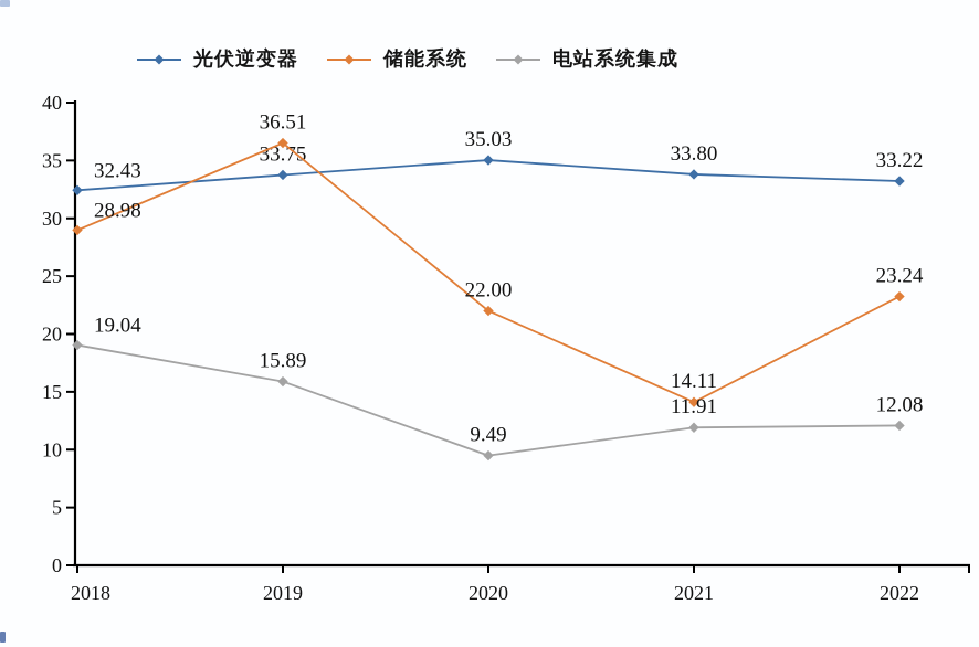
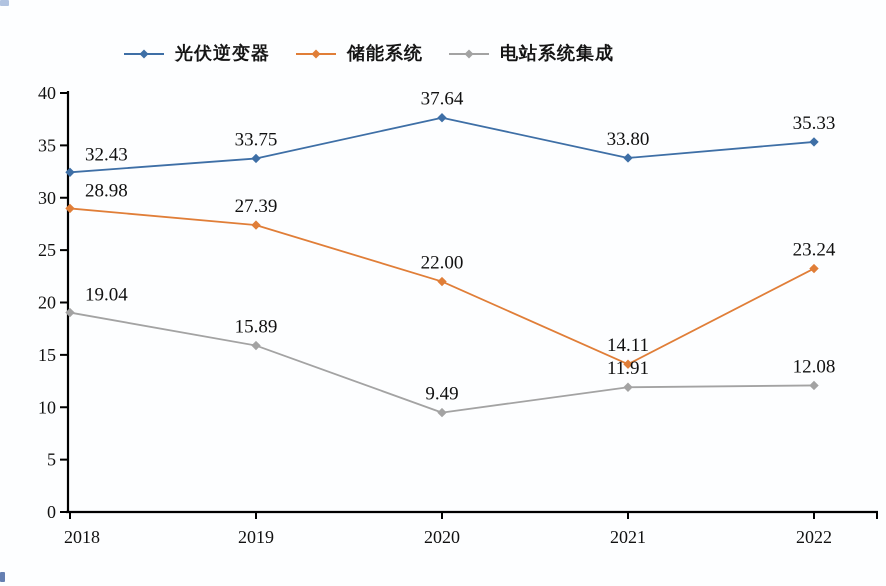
储能系统/2019: 36.51 -> 27.39
光伏逆变器/2020: 35.03 -> 37.64
光伏逆变器/2022: 33.22 -> 35.33
